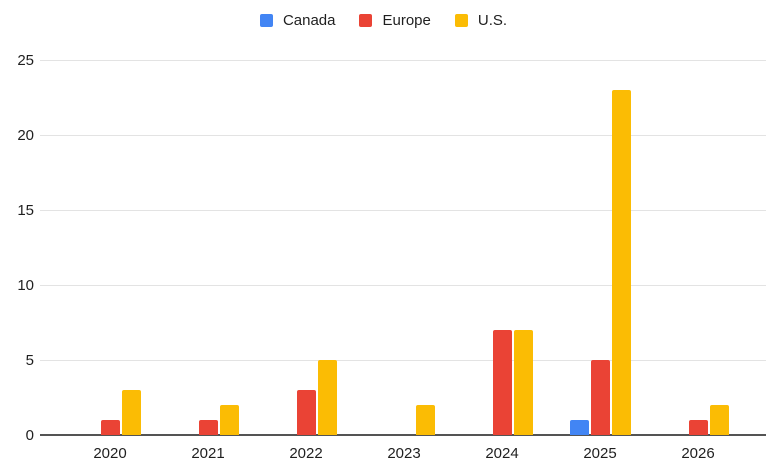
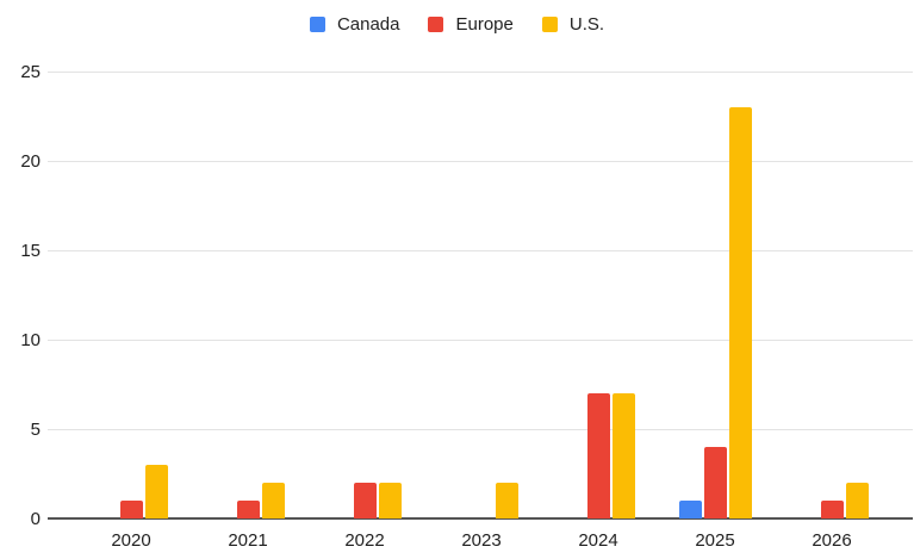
Europe/2022: 3 -> 2
U.S./2022: 5 -> 2
Europe/2025: 5 -> 4
